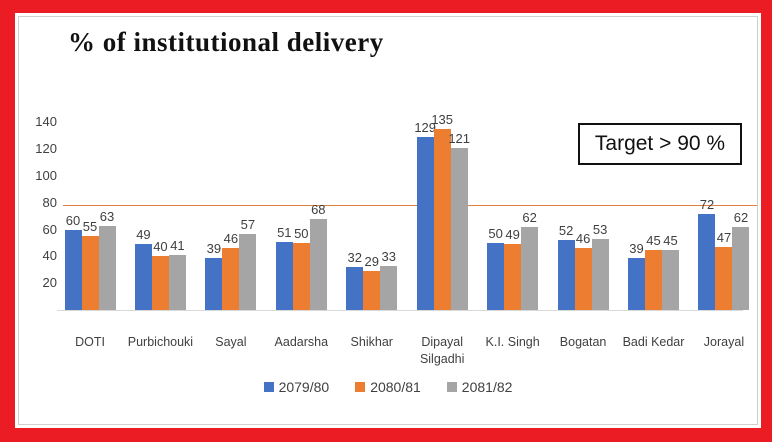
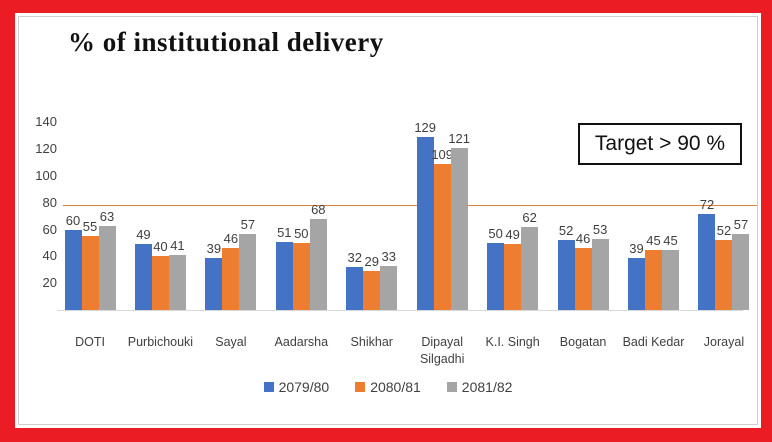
2080/81/Dipayal Silgadhi: 135 -> 109
2080/81/Jorayal: 47 -> 52
2081/82/Jorayal: 62 -> 57
